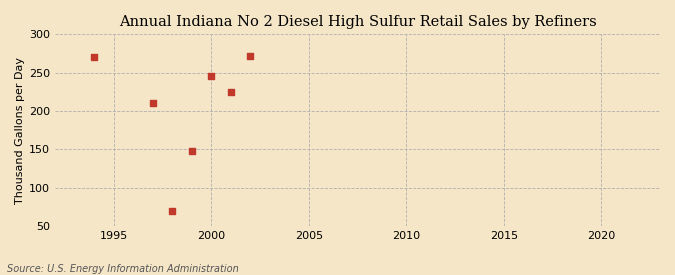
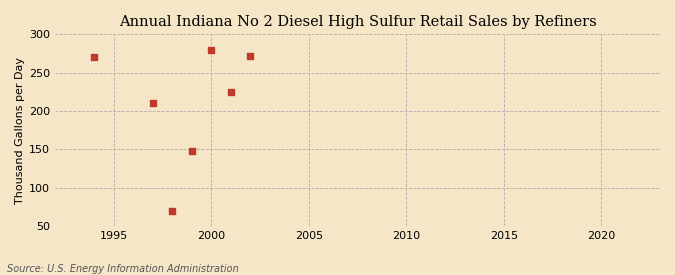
2000: 246 -> 280
